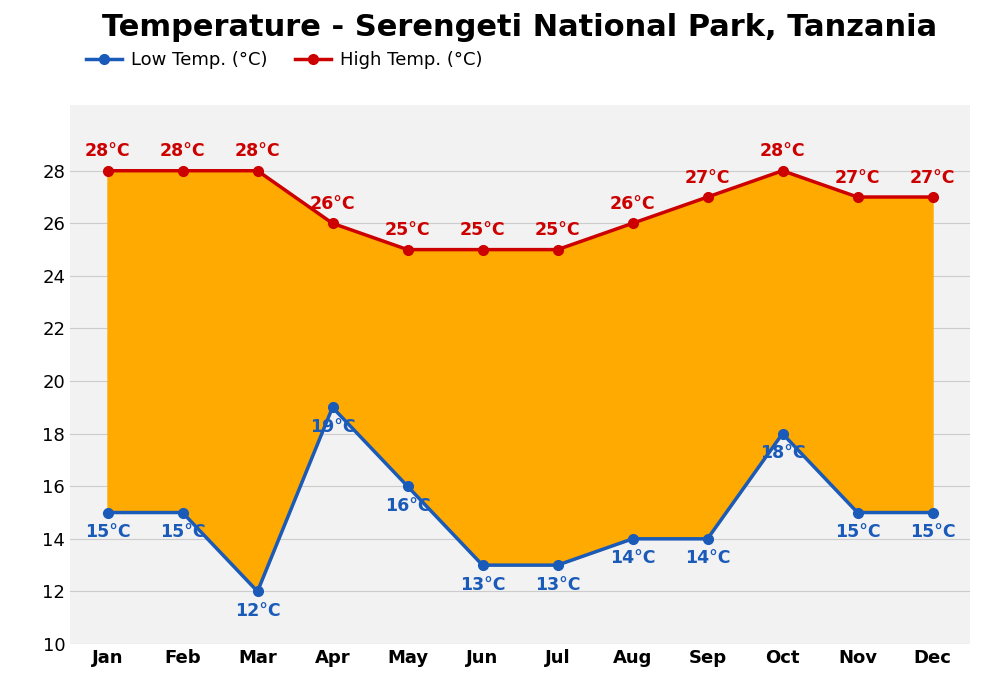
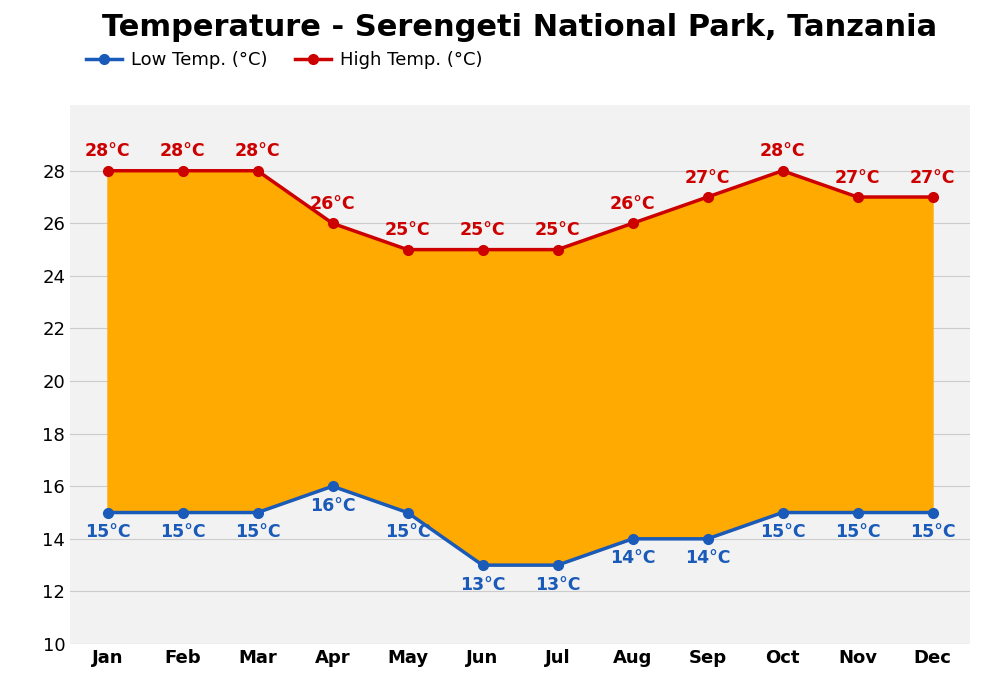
Low Temp. (°C)/Mar: 12°C -> 15°C
Low Temp. (°C)/Apr: 19°C -> 16°C
Low Temp. (°C)/May: 16°C -> 15°C
Low Temp. (°C)/Oct: 18°C -> 15°C
